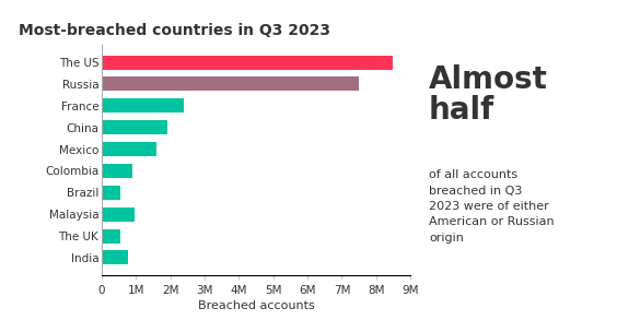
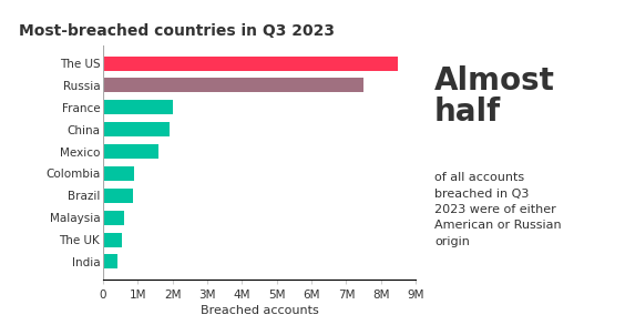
France: 2.40M -> 2.00M
Brazil: 0.55M -> 0.85M
Malaysia: 0.95M -> 0.60M
India: 0.75M -> 0.40M
